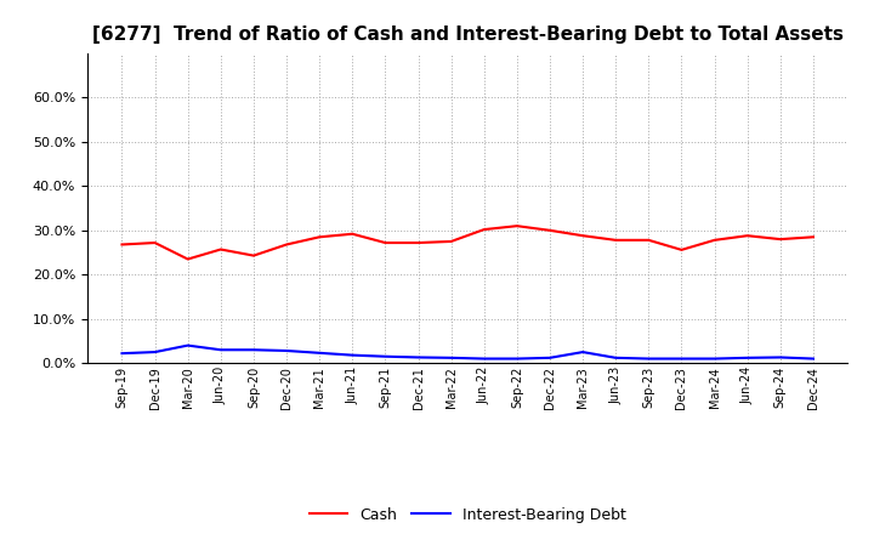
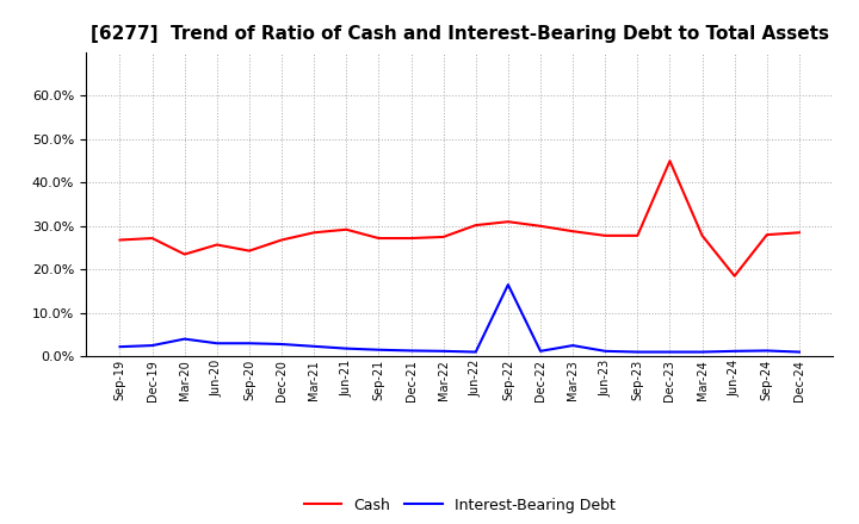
Interest-Bearing Debt/Sep-22: 1.0% -> 16.5%
Cash/Dec-23: 25.6% -> 45.0%
Cash/Jun-24: 28.8% -> 18.5%
